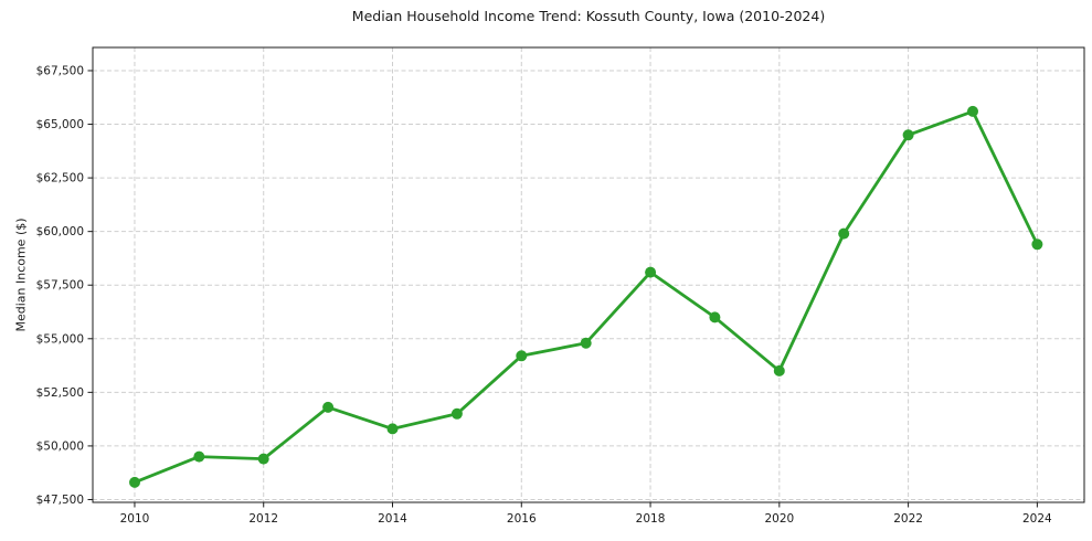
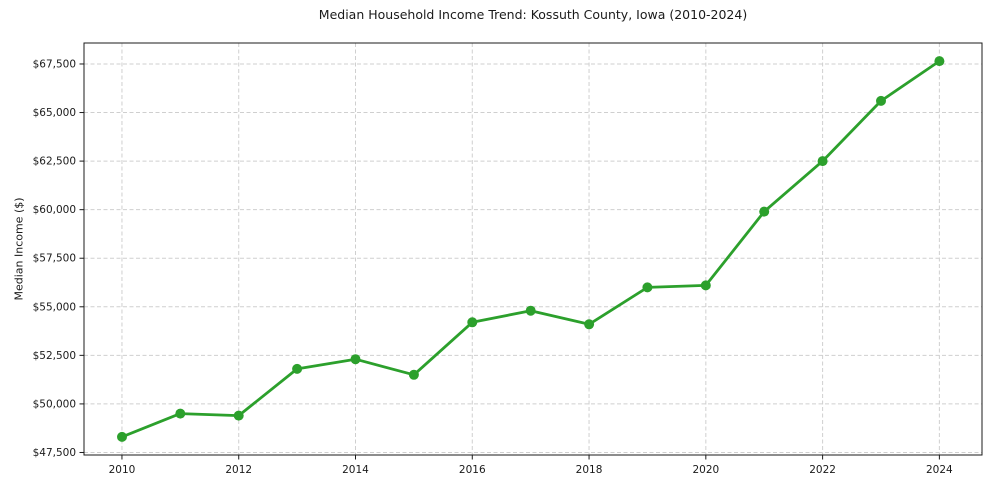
2014: $50800 -> $52300
2018: $58100 -> $54100
2020: $53500 -> $56100
2022: $64500 -> $62500
2024: $59400 -> $67600
